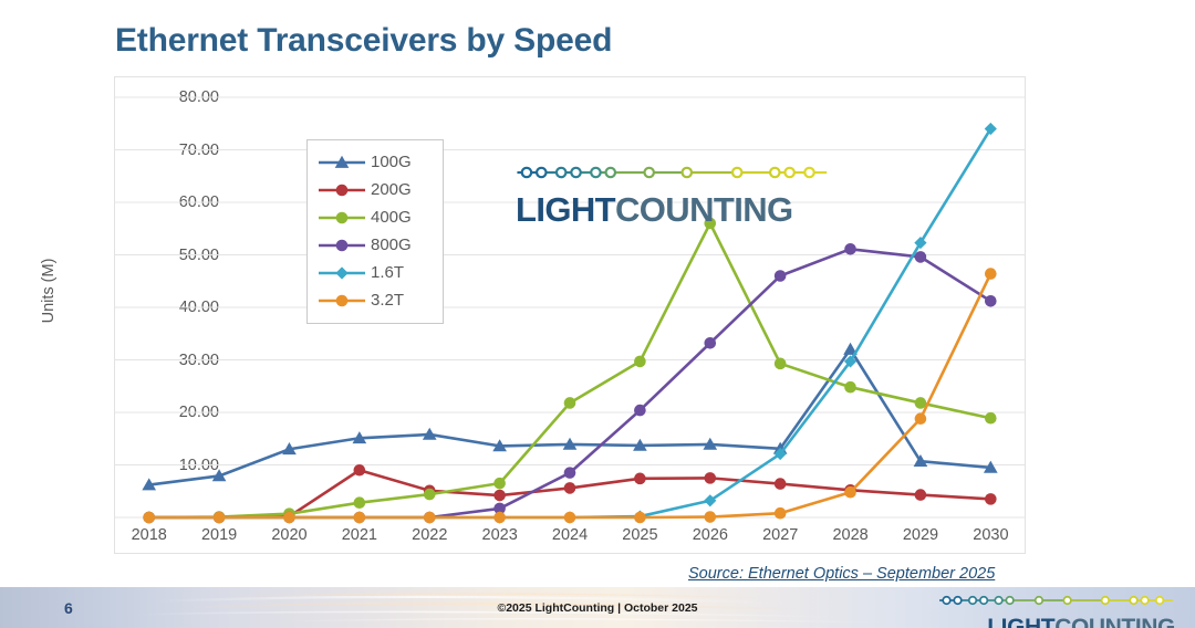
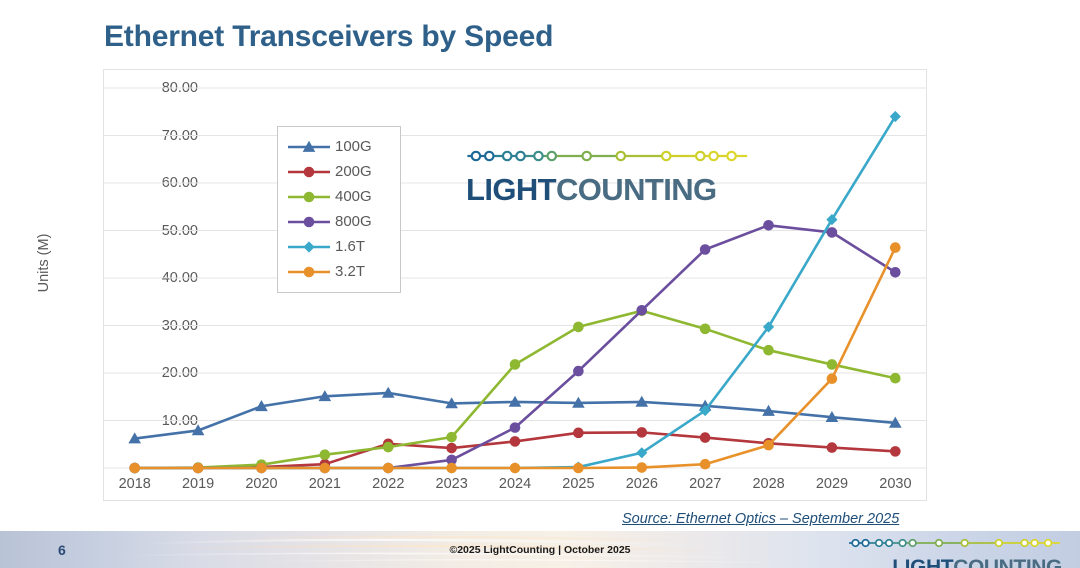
200G/2021: 9 -> 1
400G/2026: 56 -> 33
100G/2028: 32 -> 12
